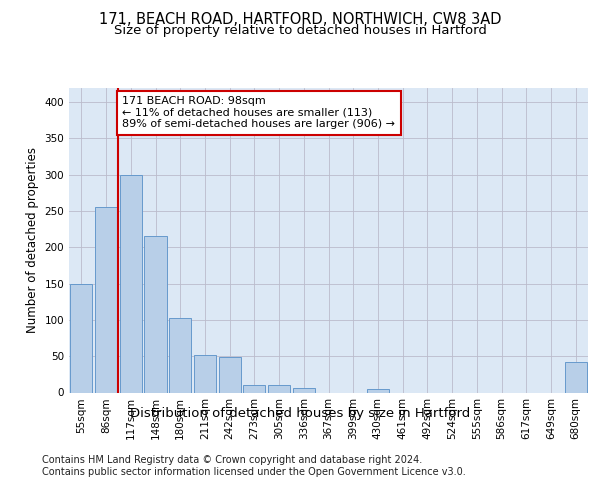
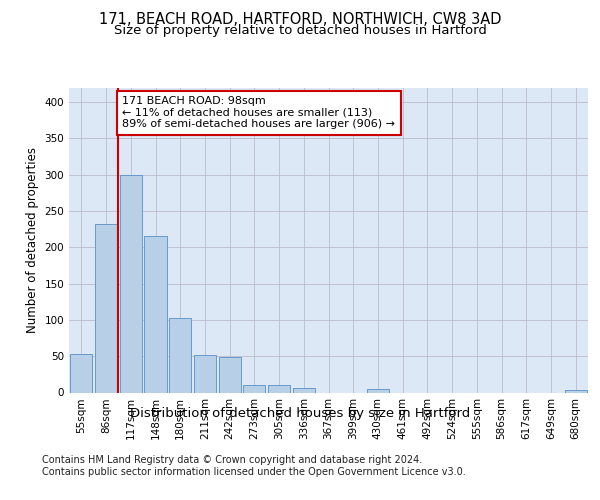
55sqm: 150 -> 53
86sqm: 256 -> 232
680sqm: 42 -> 3
